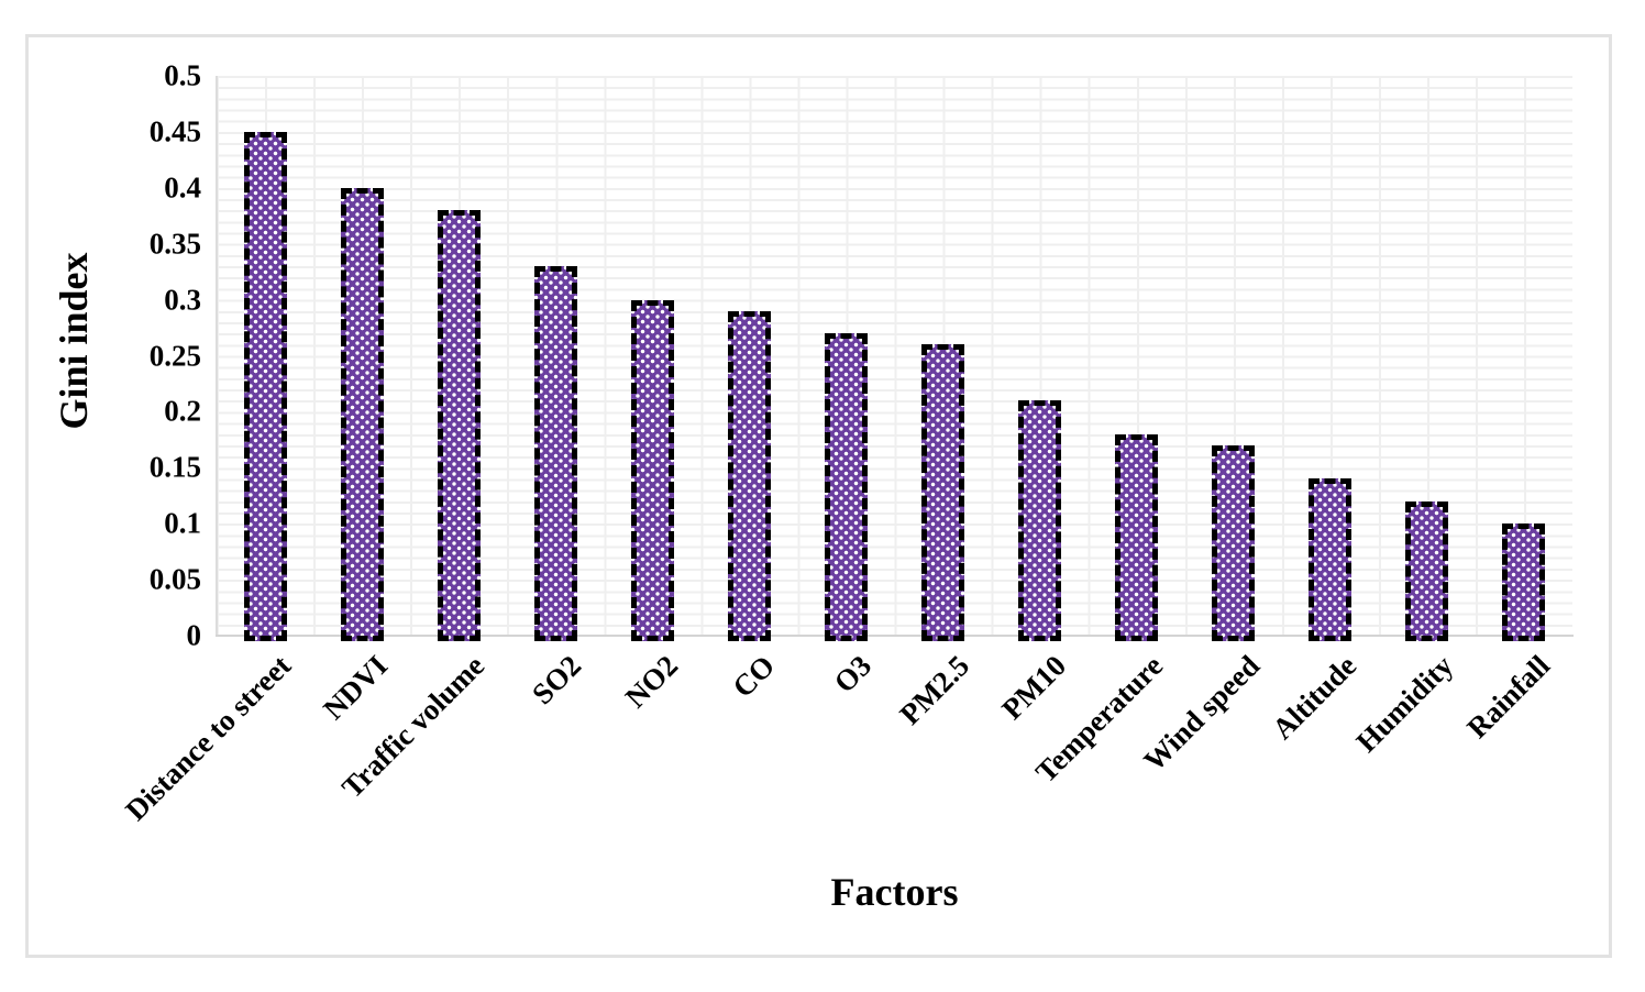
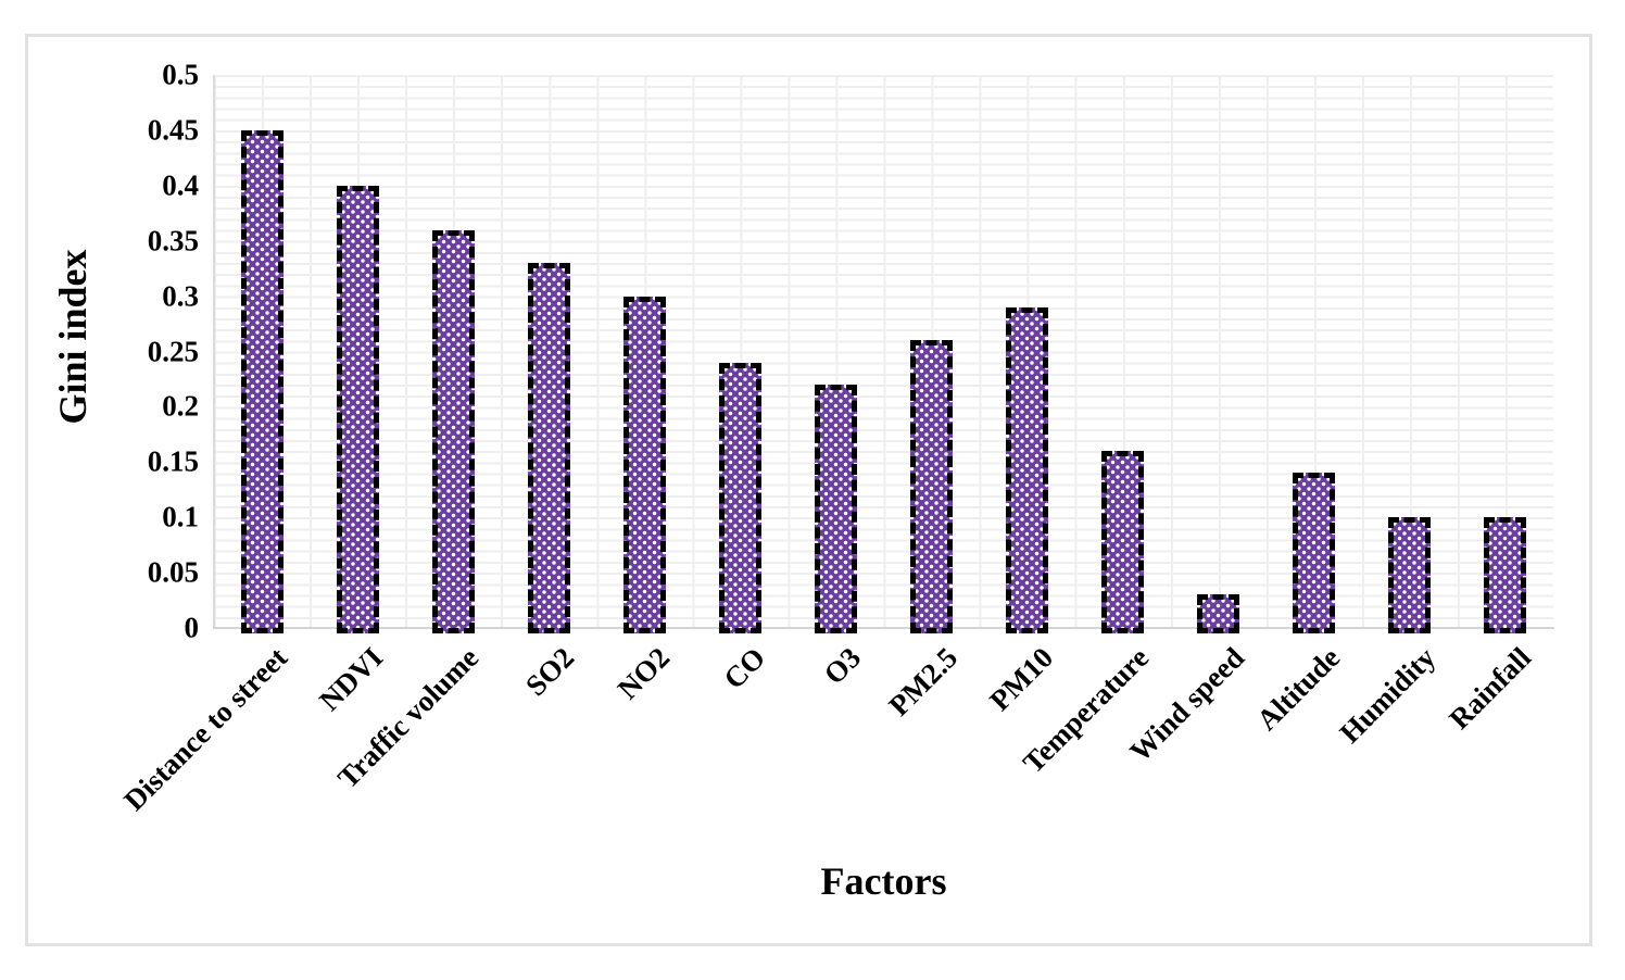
Traffic volume: 0.38 -> 0.36
CO: 0.29 -> 0.24
O3: 0.27 -> 0.22
PM10: 0.21 -> 0.29
Temperature: 0.18 -> 0.16
Wind speed: 0.17 -> 0.03
Humidity: 0.12 -> 0.10
